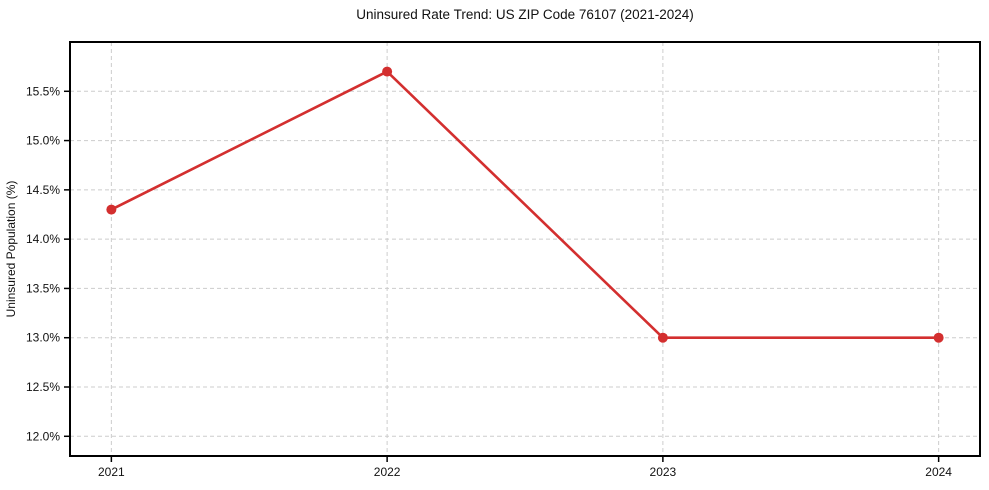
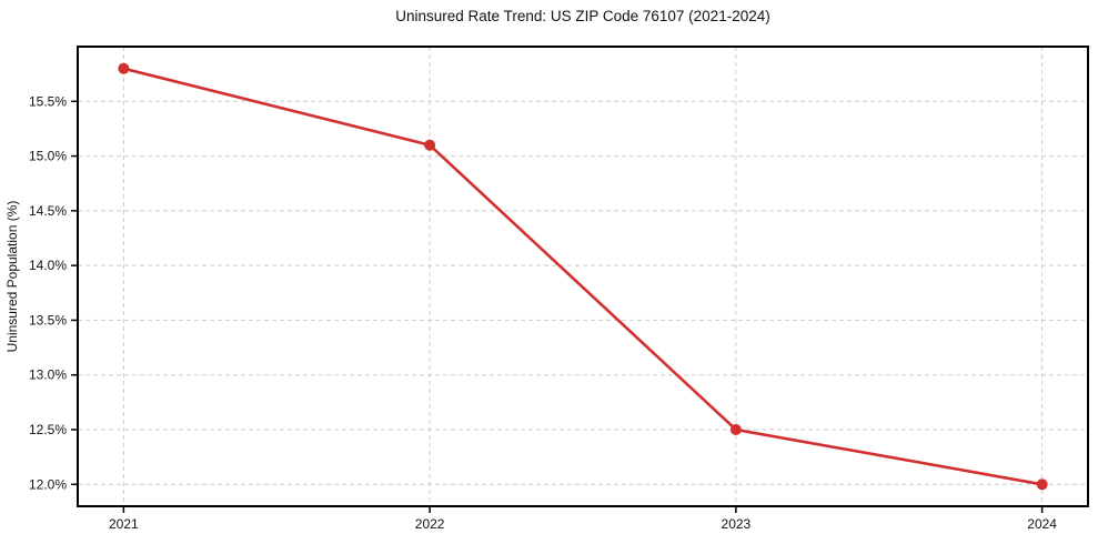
2021: 14.3% -> 15.8%
2022: 15.7% -> 15.1%
2023: 13.0% -> 12.5%
2024: 13.0% -> 12.0%
